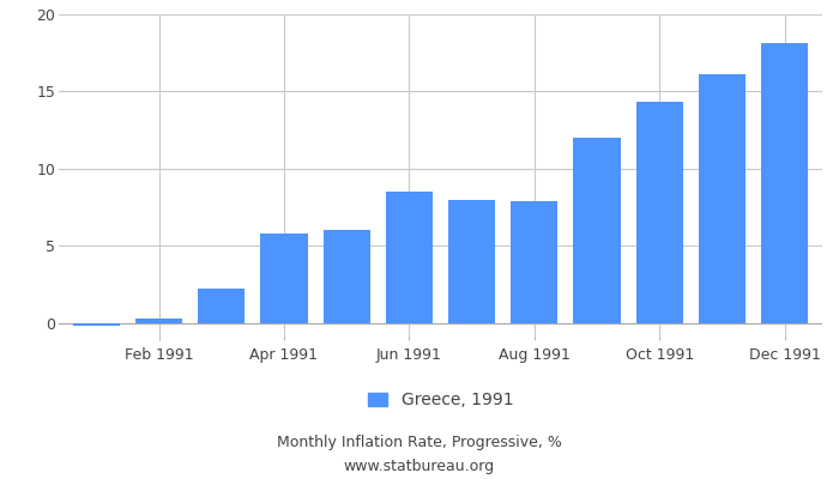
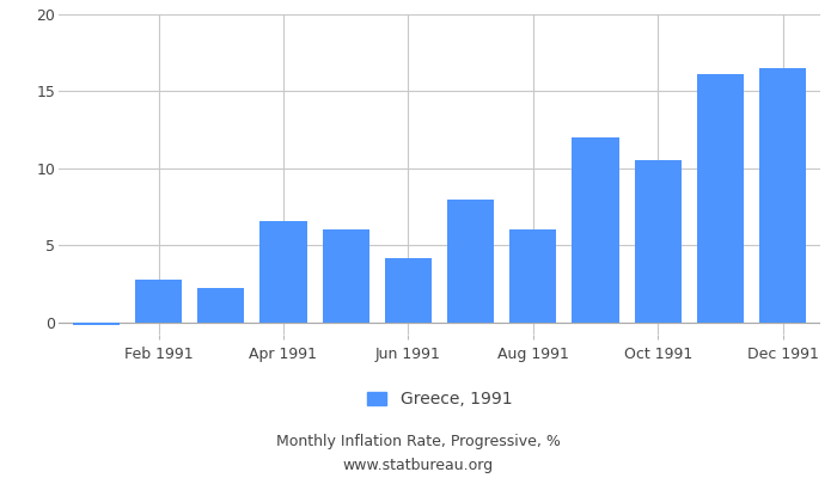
Feb 1991: 0.3 -> 2.8
Apr 1991: 5.8 -> 6.6
Jun 1991: 8.5 -> 4.2
Aug 1991: 7.9 -> 6.0
Oct 1991: 14.3 -> 10.5
Dec 1991: 18.1 -> 16.5
